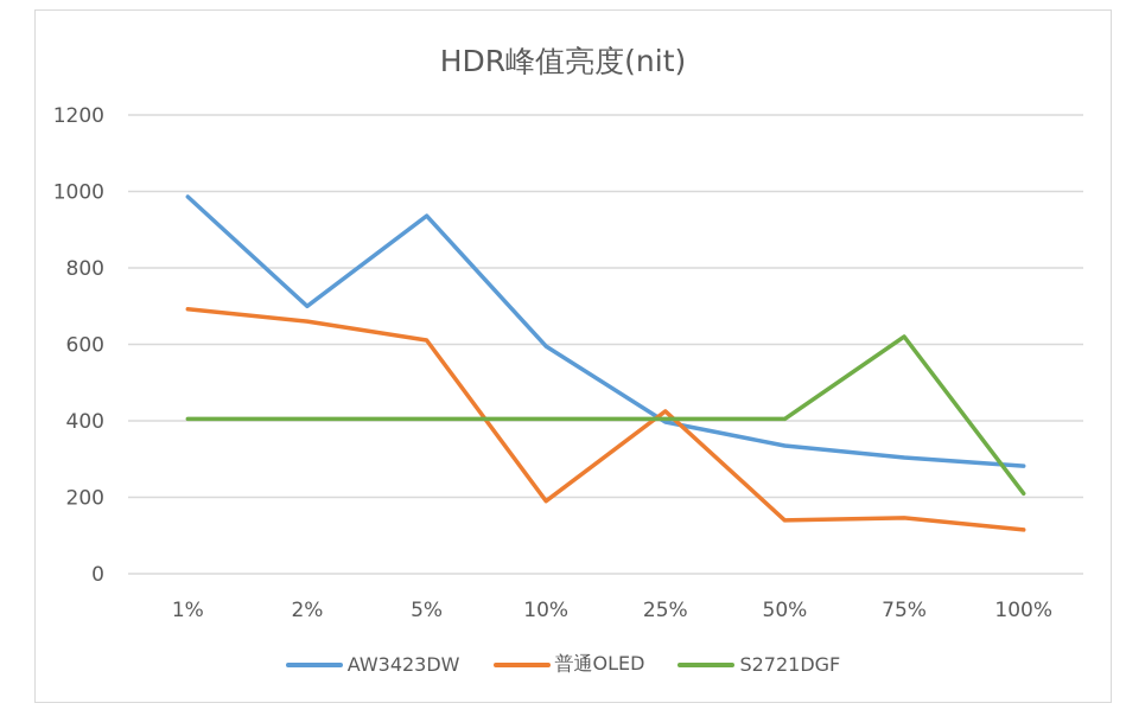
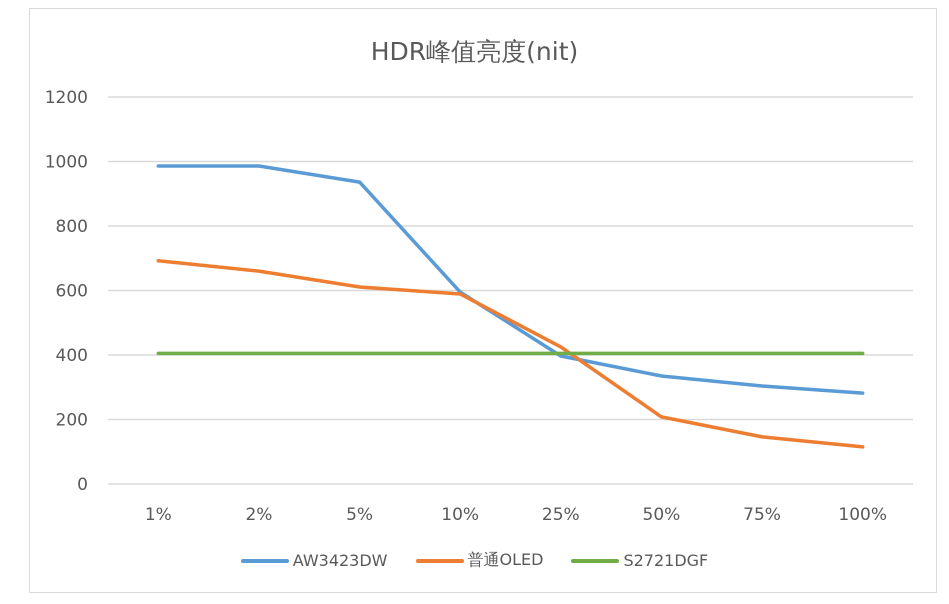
AW3423DW/2%: 700 -> 990
普通OLED/10%: 190 -> 590
普通OLED/50%: 140 -> 210
S2721DGF/75%: 620 -> 400
S2721DGF/100%: 210 -> 400
